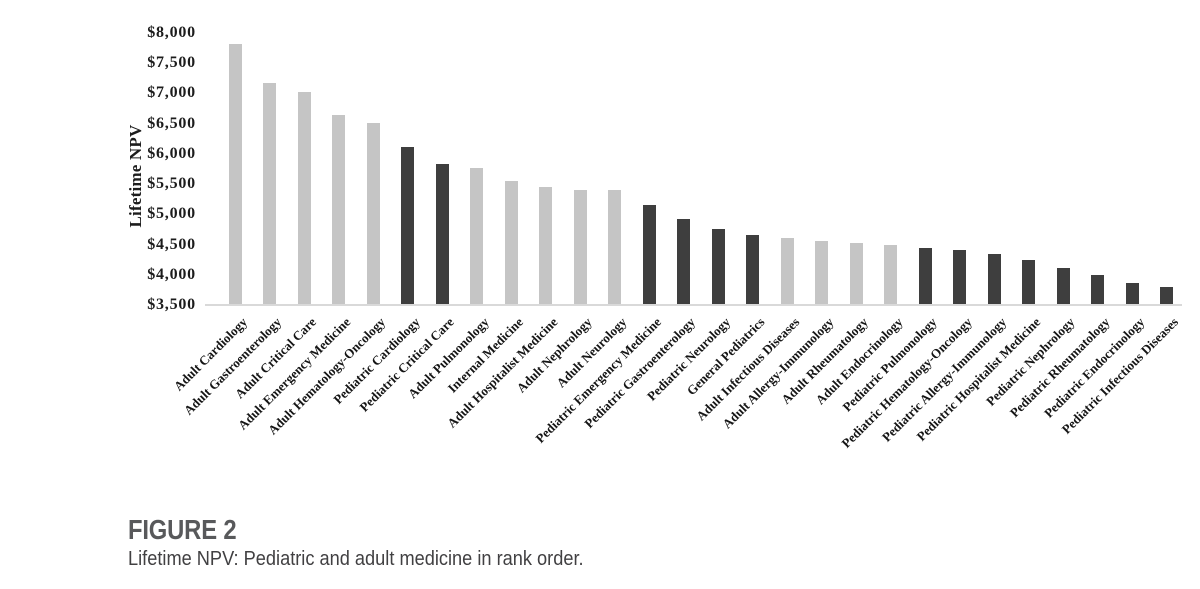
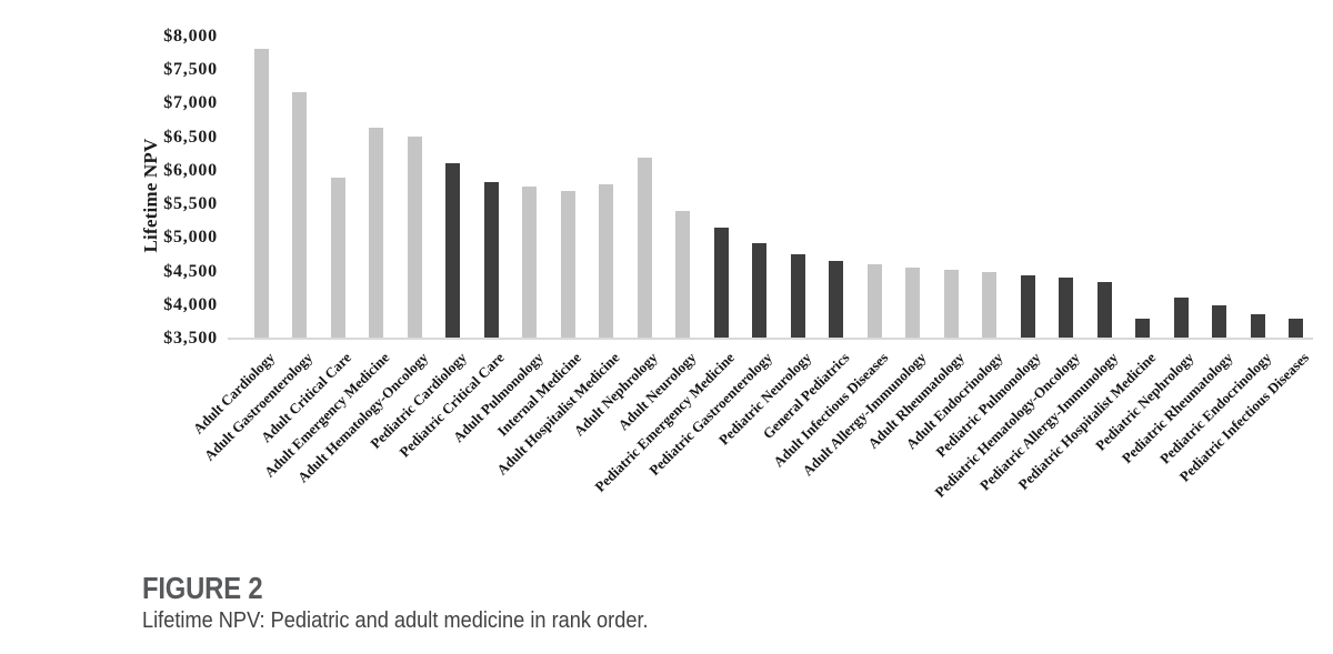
Adult Critical Care: $7000 -> $5900
Internal Medicine: $5600 -> $5700
Adult Hospitalist Medicine: $5400 -> $5800
Adult Nephrology: $5400 -> $6200
Pediatric Hospitalist Medicine: $4200 -> $3800
